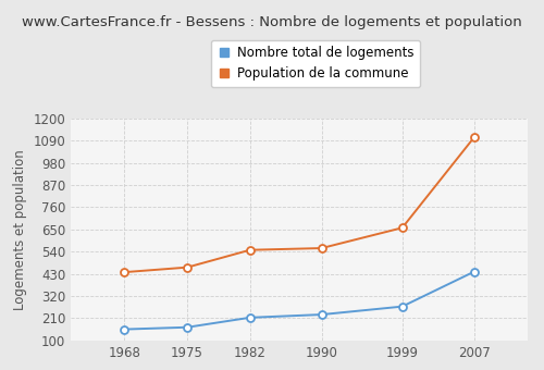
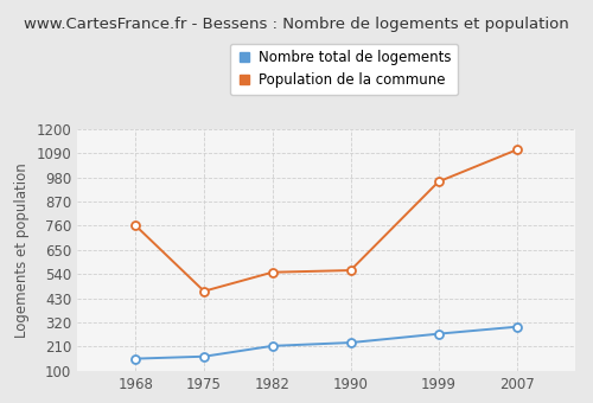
Population de la commune/1968: 440 -> 760
Population de la commune/1999: 660 -> 960
Nombre total de logements/2007: 440 -> 300
